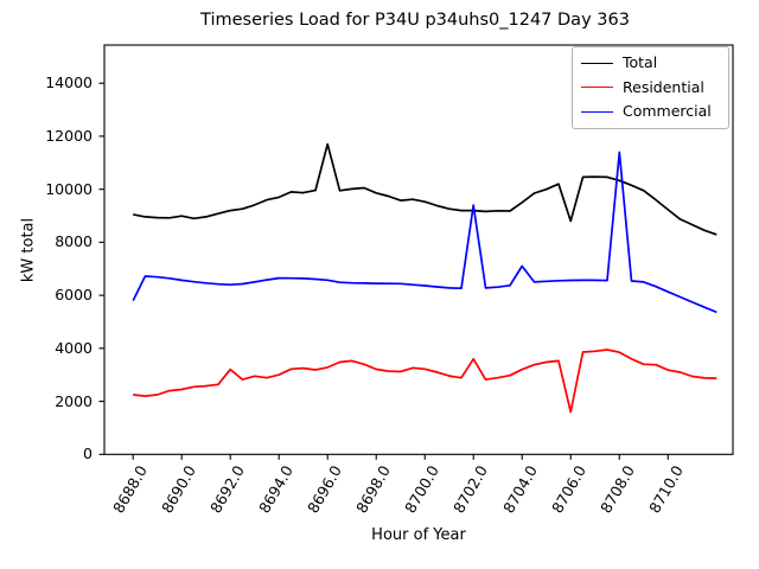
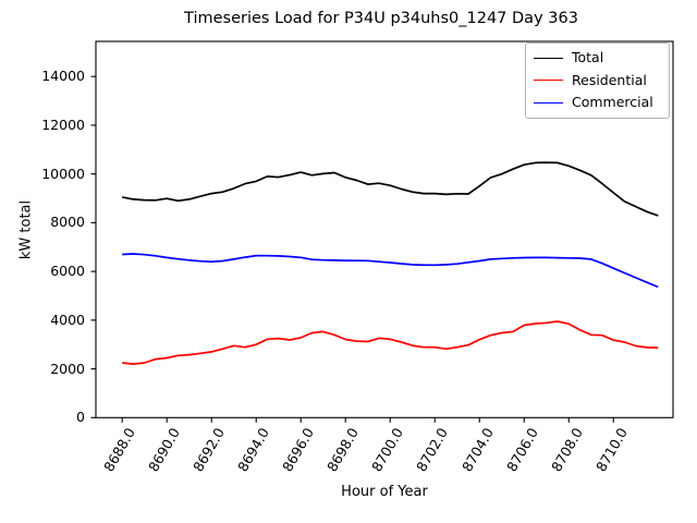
Commercial/8688.0: 5800 -> 6700
Residential/8692.0: 3200 -> 2700
Total/8696.0: 11700 -> 10100
Residential/8702.0: 3600 -> 2900
Commercial/8702.0: 9400 -> 6300
Commercial/8704.0: 7100 -> 6400
Total/8706.0: 8800 -> 10400
Residential/8706.0: 1600 -> 3800
Commercial/8708.0: 11400 -> 6600
